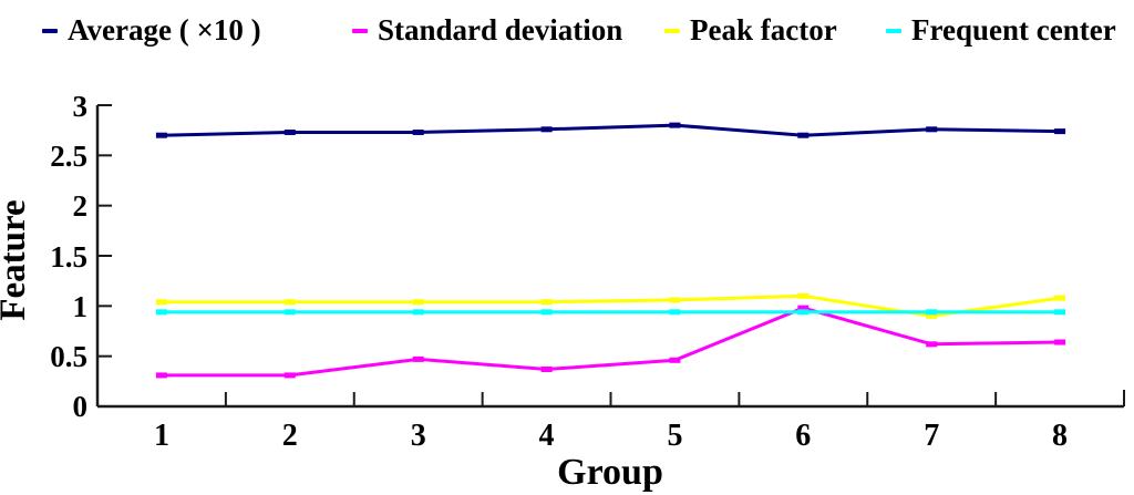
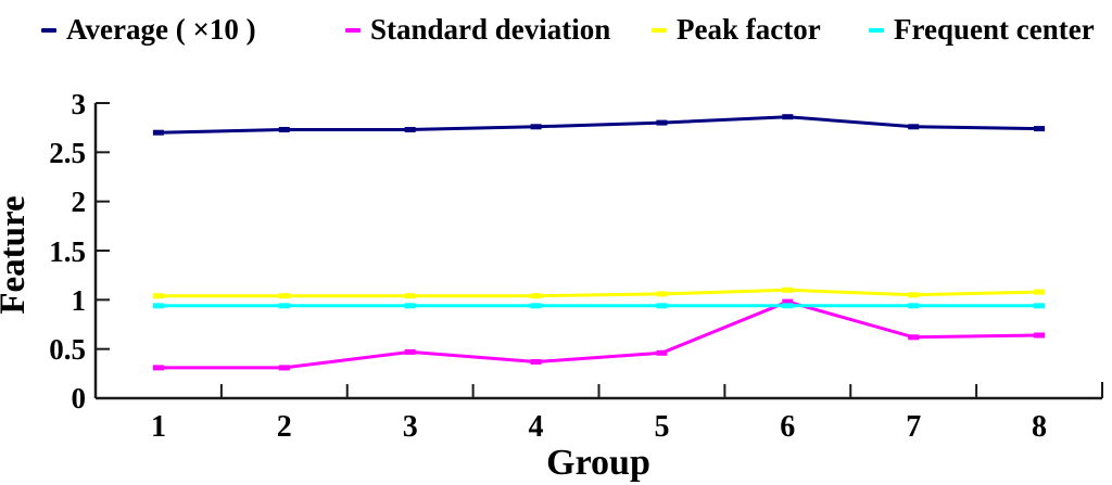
Average ( ×10 )/6: 2.7 -> 2.9
Peak factor/7: 0.9 -> 1.1
